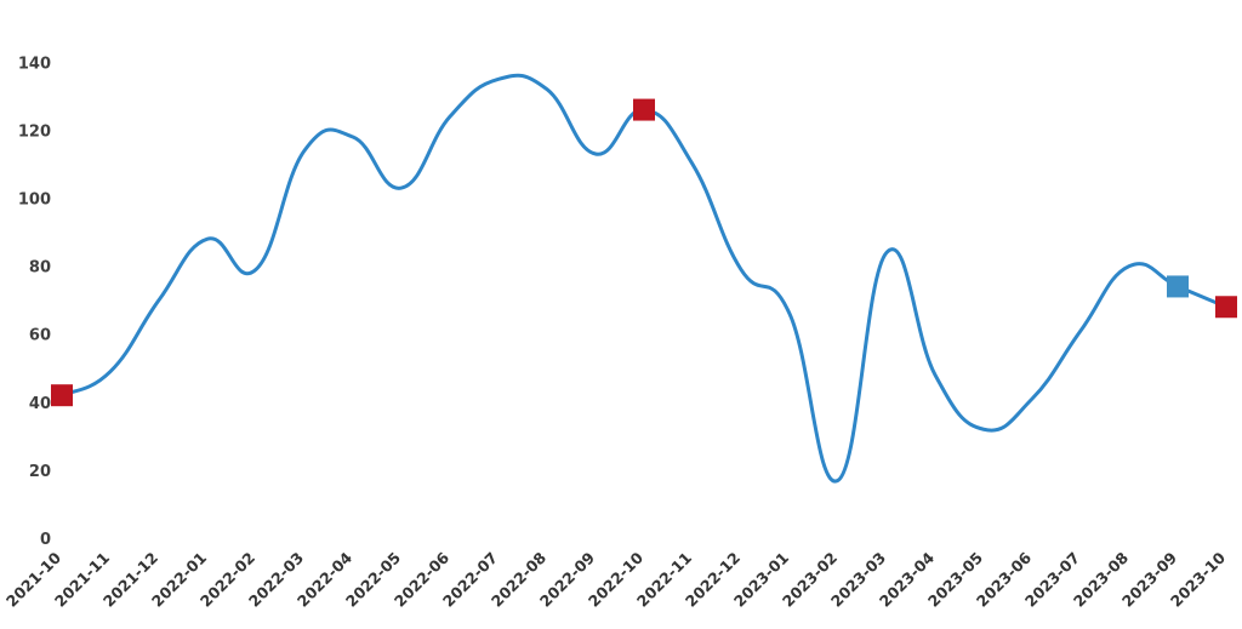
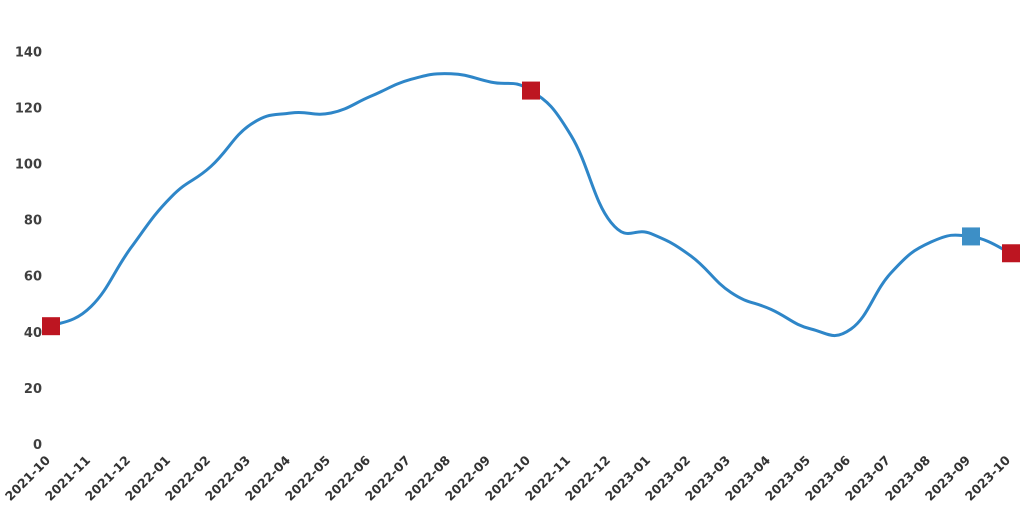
2022-02: 79 -> 99
2022-05: 103 -> 118
2022-07: 135 -> 130
2022-09: 113 -> 129
2023-01: 66 -> 75
2023-02: 17 -> 67
2023-03: 84 -> 54
2023-05: 32 -> 41
2023-08: 80 -> 72
